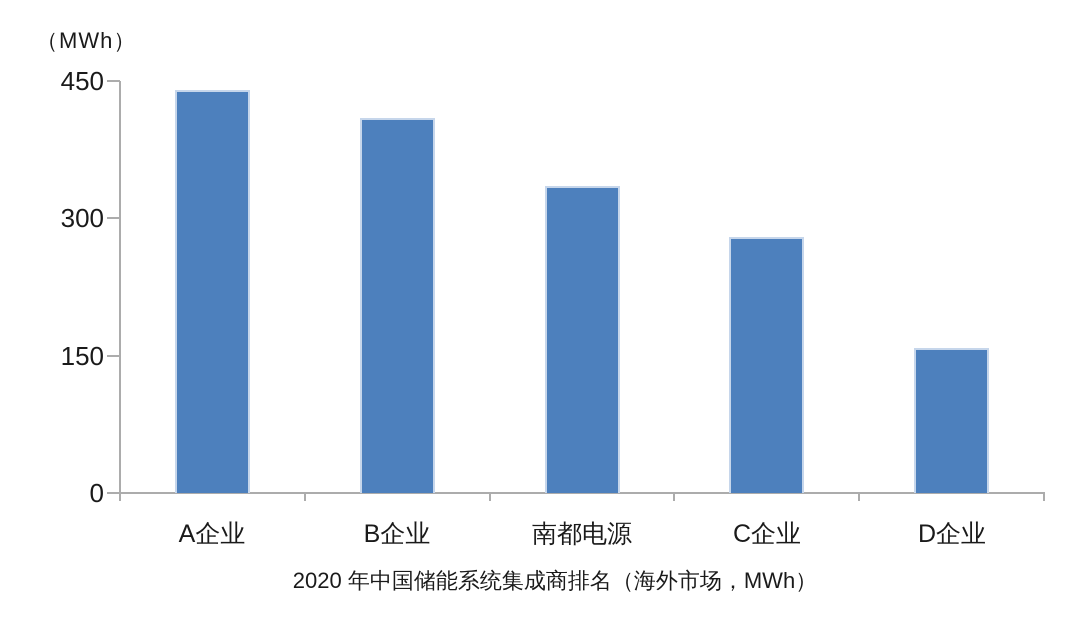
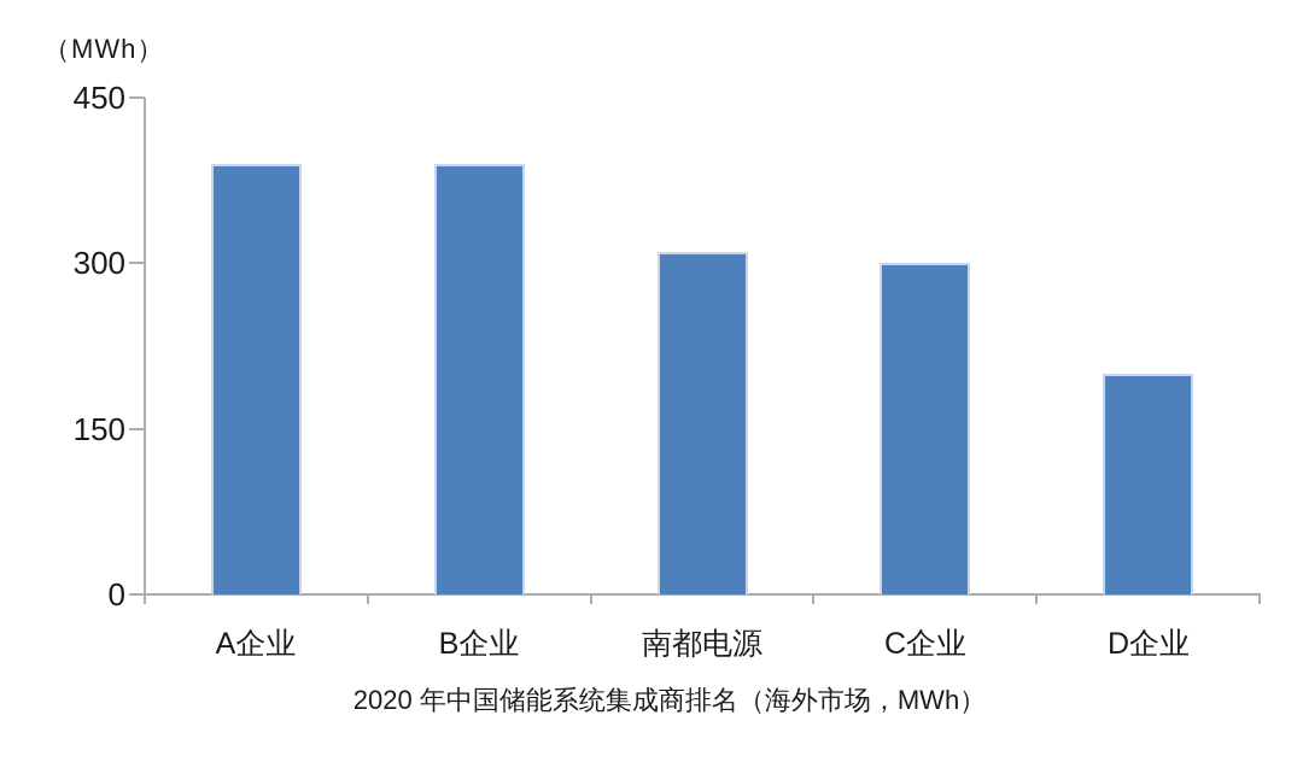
A企业: 440 -> 390
B企业: 410 -> 390
南都电源: 340 -> 310
C企业: 280 -> 300
D企业: 160 -> 200
